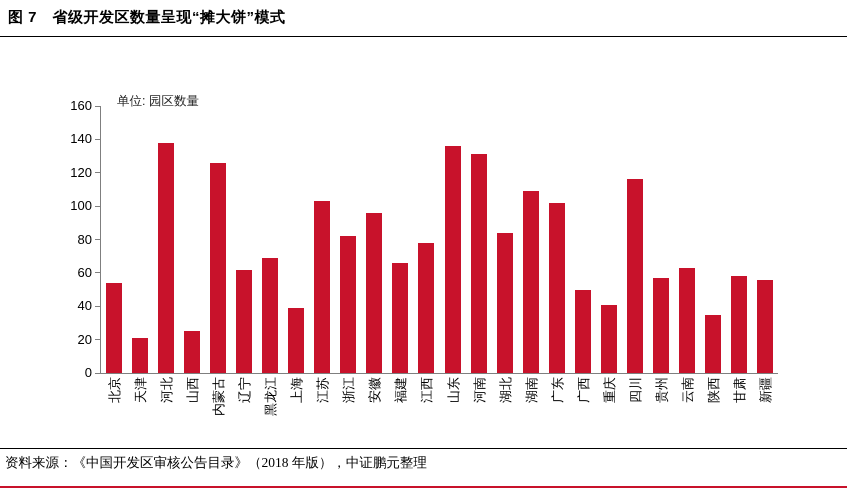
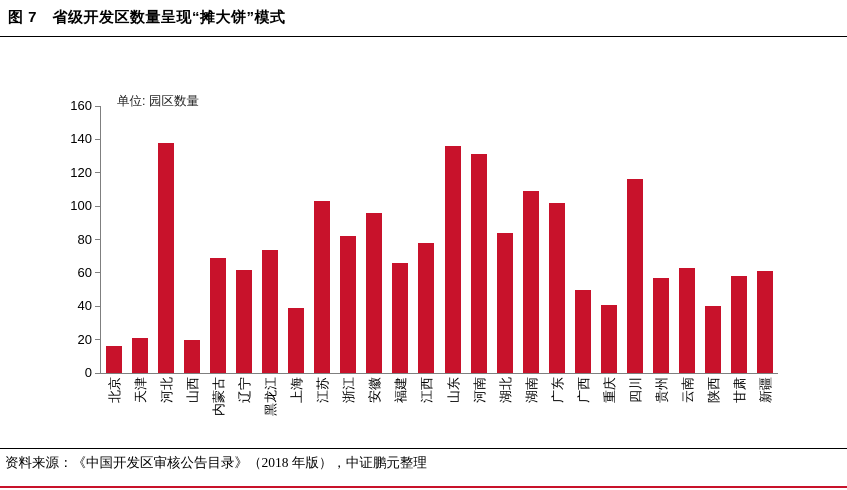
北京: 54 -> 16
山西: 25 -> 20
内蒙古: 126 -> 69
黑龙江: 69 -> 74
陕西: 35 -> 40
新疆: 56 -> 61
